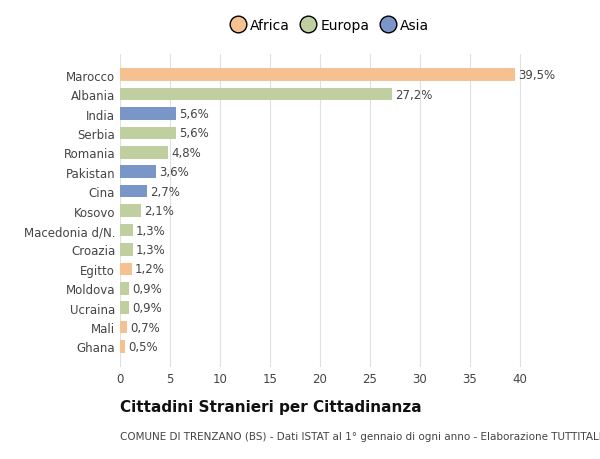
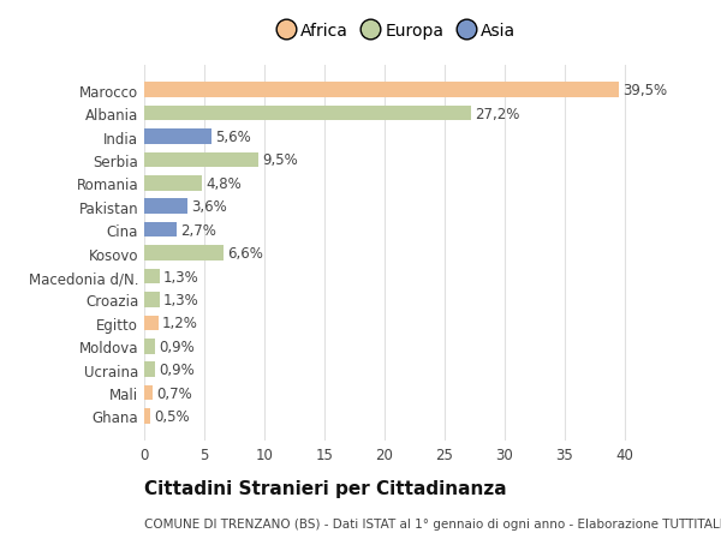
Serbia: 5,6% -> 9,5%
Kosovo: 2,1% -> 6,6%
